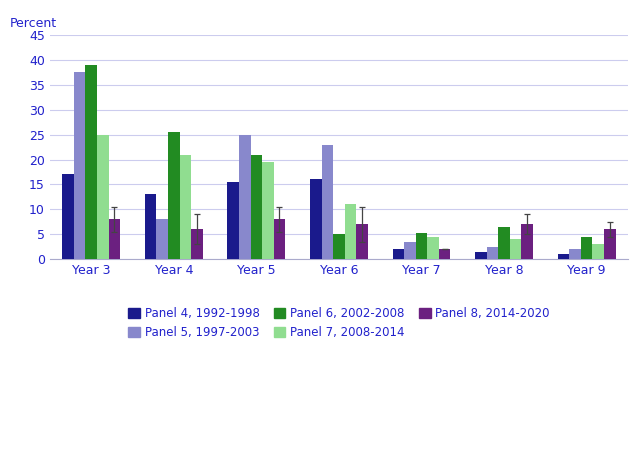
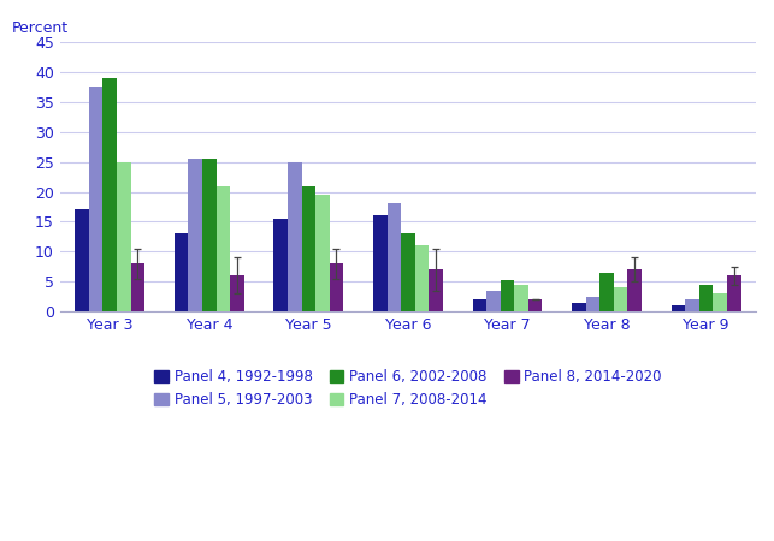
Panel 5, 1997-2003/Year 4: 8.0 -> 25.5
Panel 5, 1997-2003/Year 6: 23.0 -> 18.0
Panel 6, 2002-2008/Year 6: 5.0 -> 13.0
